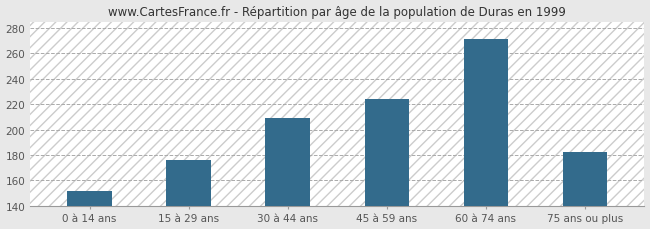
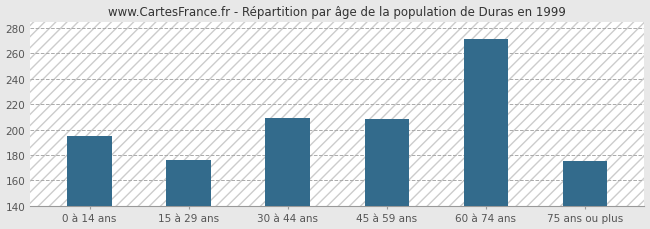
0 à 14 ans: 152 -> 195
45 à 59 ans: 224 -> 208
75 ans ou plus: 182 -> 175
